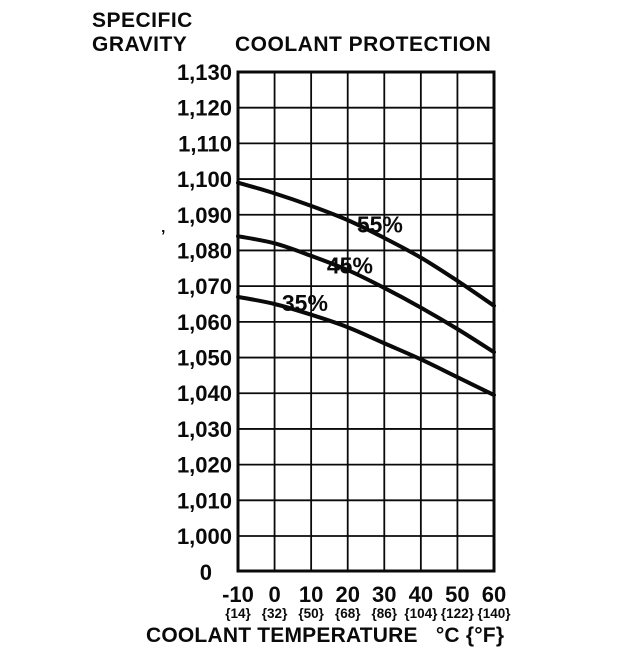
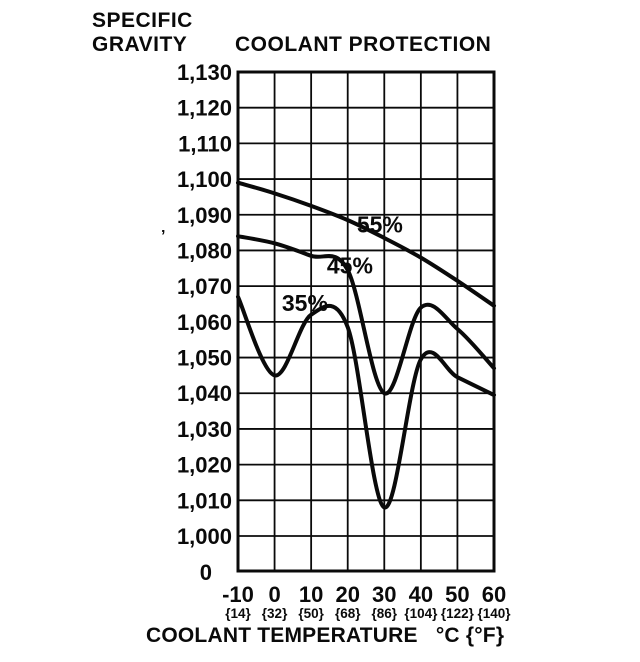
35%/0: 1065 -> 1045
45%/30: 1070 -> 1040
35%/30: 1054 -> 1008
45%/60: 1052 -> 1047
